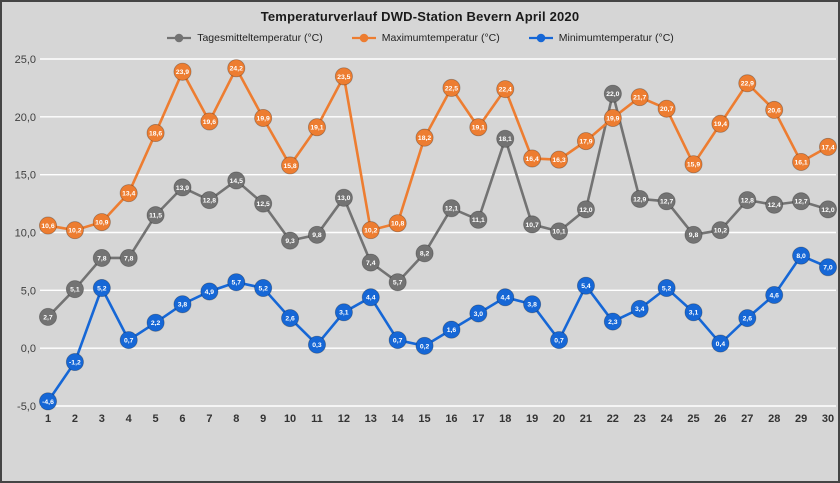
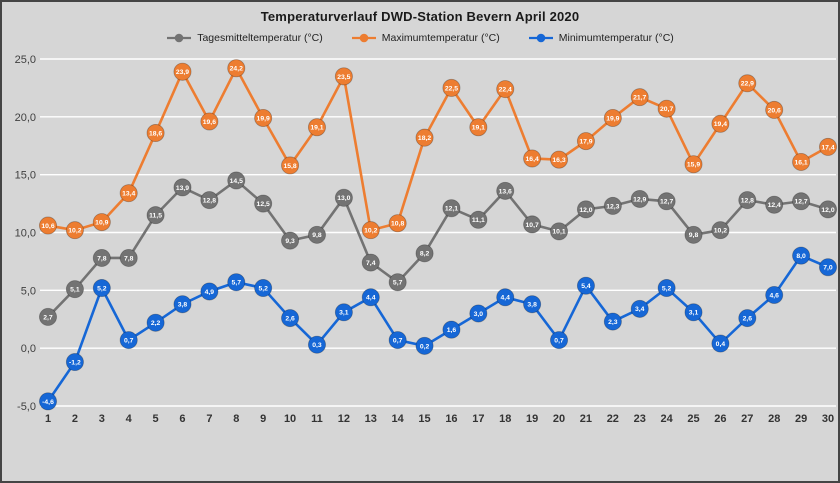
Tagesmitteltemperatur (°C)/18: 18,1 -> 13,6
Tagesmitteltemperatur (°C)/22: 22,0 -> 12,3
